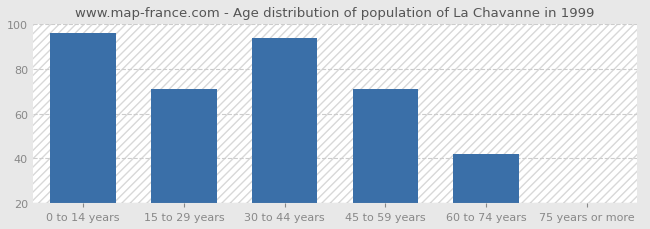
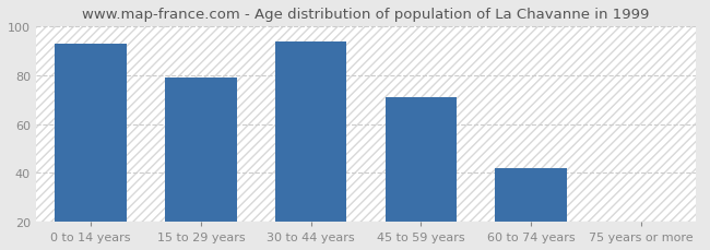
0 to 14 years: 96 -> 93
15 to 29 years: 71 -> 79
